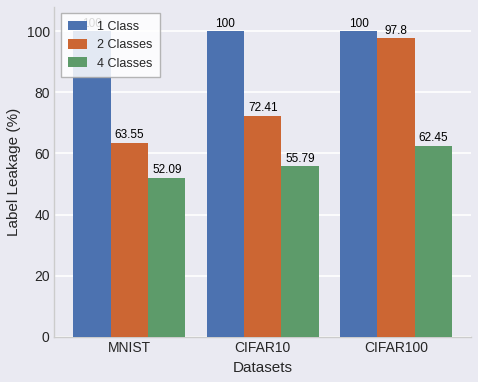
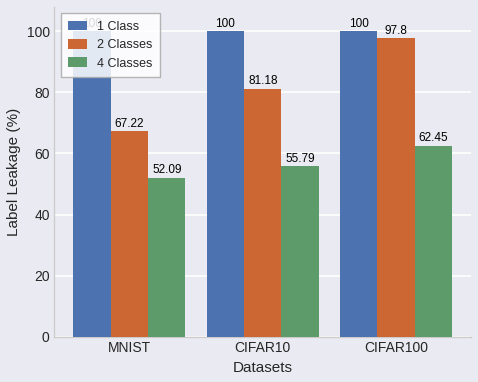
2 Classes/MNIST: 63.55 -> 67.22
2 Classes/CIFAR10: 72.41 -> 81.18
